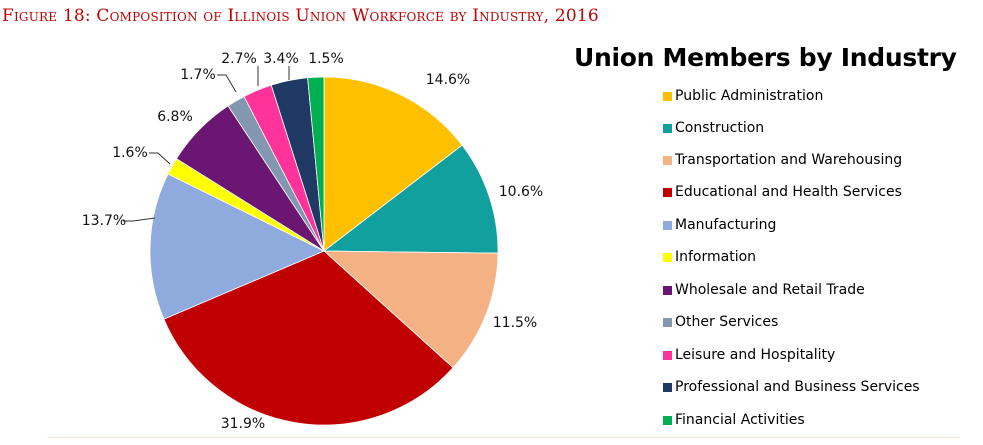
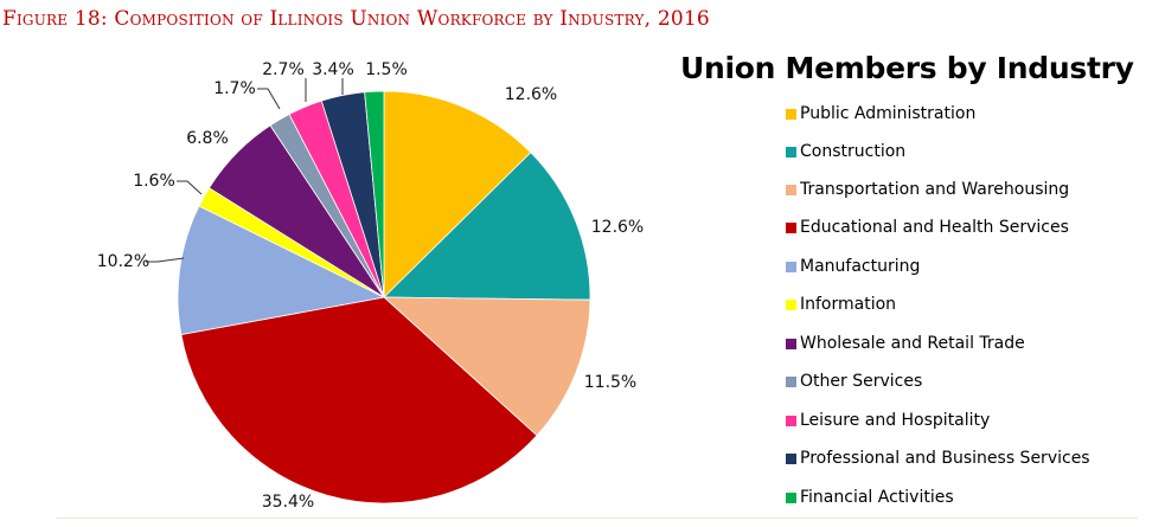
Public Administration: 14.6% -> 12.6%
Construction: 10.6% -> 12.6%
Educational and Health Services: 31.9% -> 35.4%
Manufacturing: 13.7% -> 10.2%
